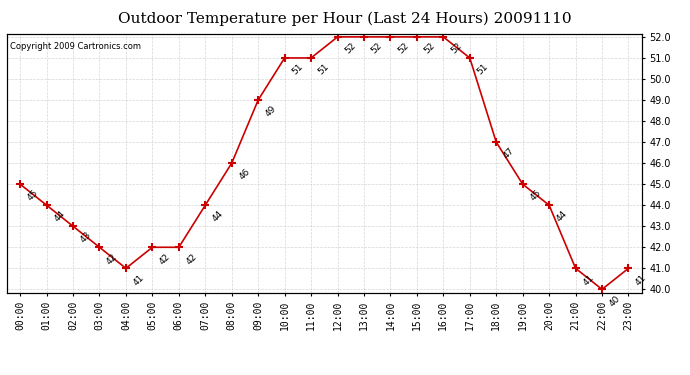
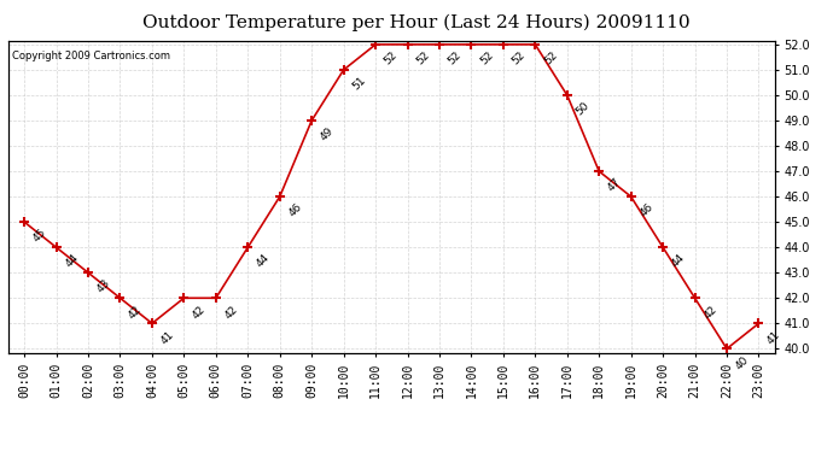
11:00: 51 -> 52
17:00: 51 -> 50
19:00: 45 -> 46
21:00: 41 -> 42
